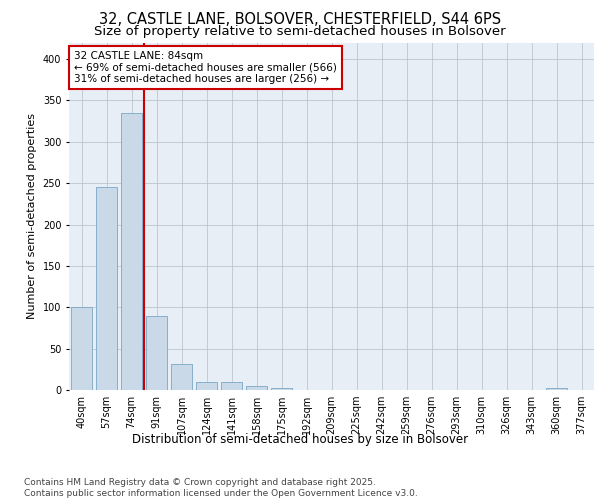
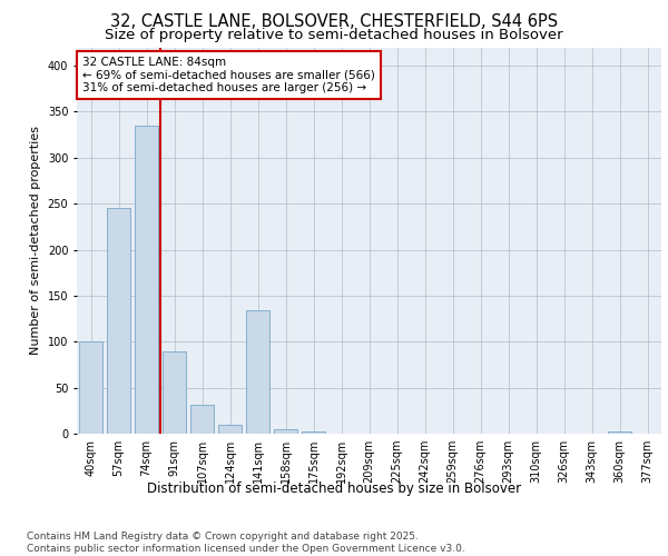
141sqm: 10 -> 134
